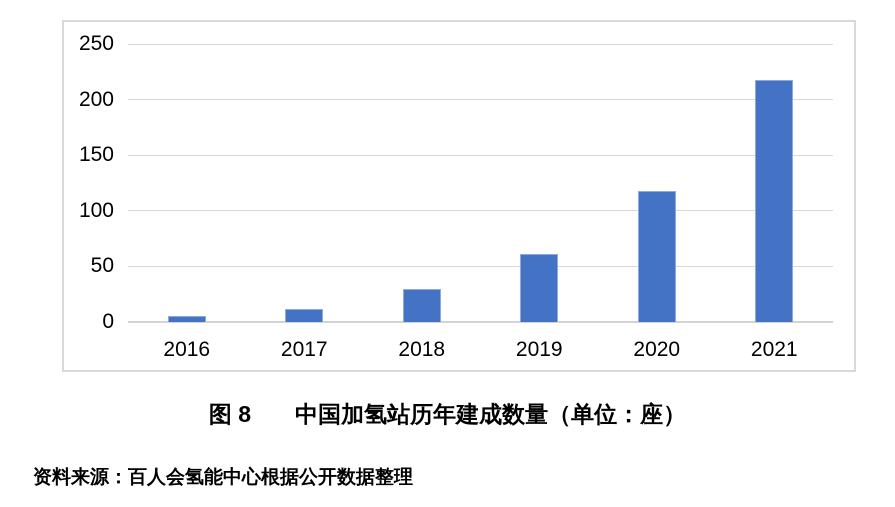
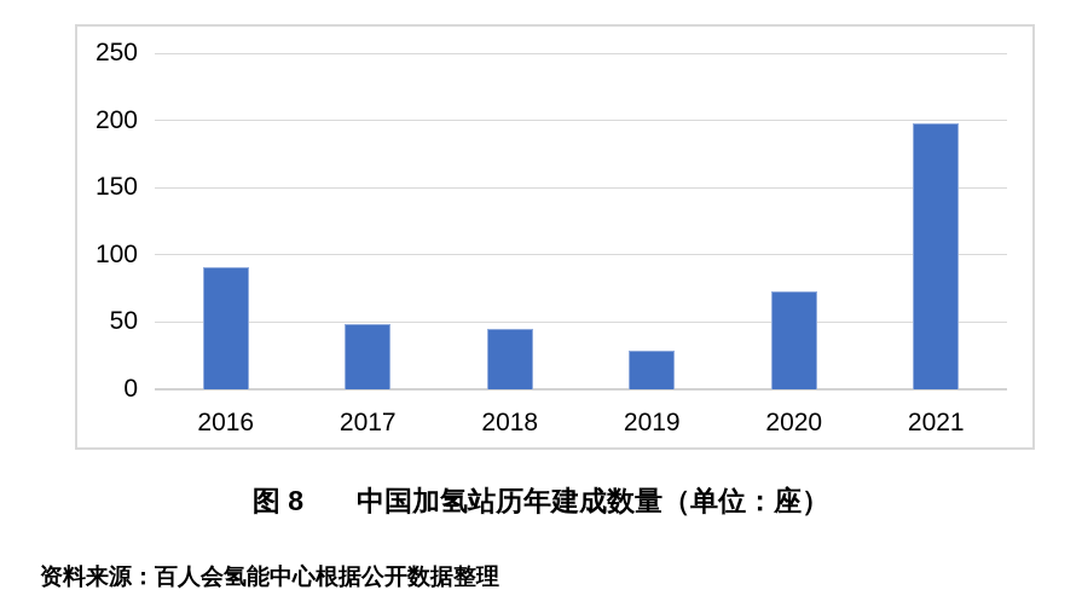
2016: 5 -> 91
2017: 12 -> 49
2018: 30 -> 45
2019: 61 -> 29
2020: 118 -> 73
2021: 218 -> 198
